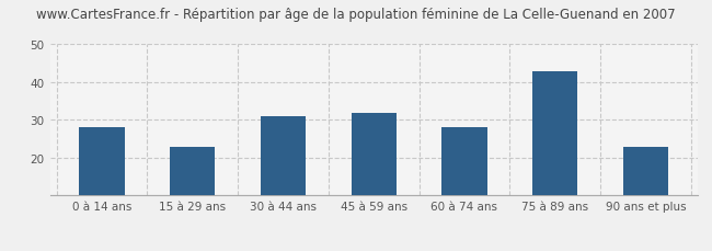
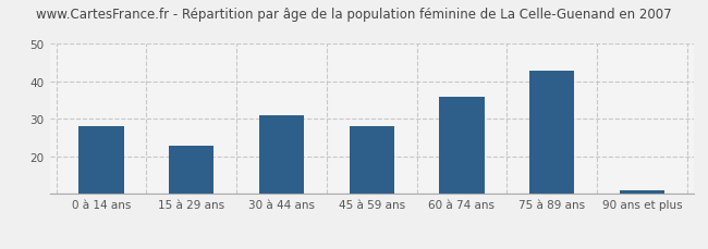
45 à 59 ans: 32 -> 28
60 à 74 ans: 28 -> 36
90 ans et plus: 23 -> 11
